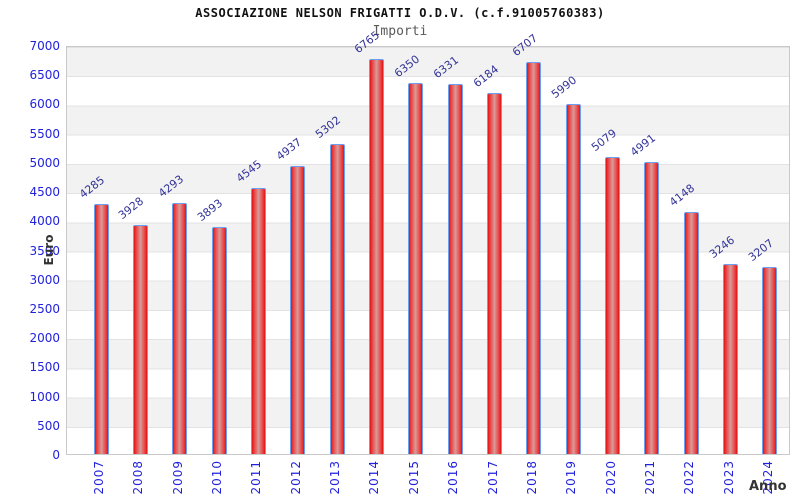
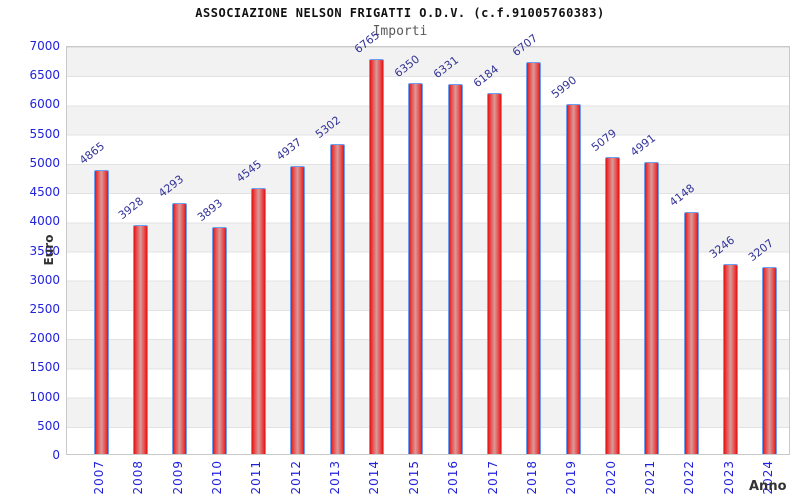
2007: 4285 -> 4865
